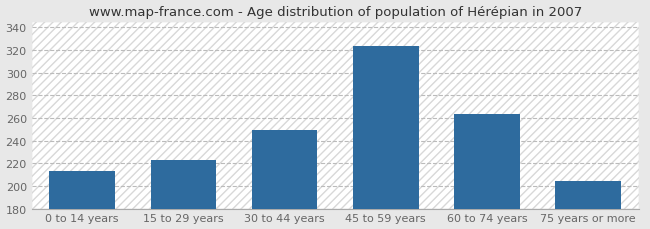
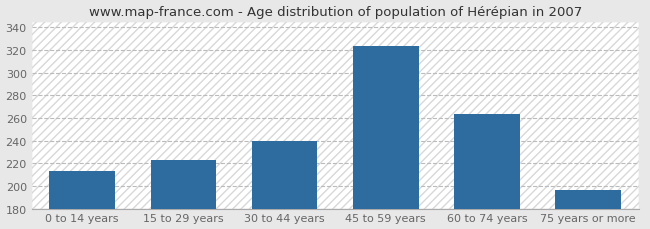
30 to 44 years: 249 -> 240
75 years or more: 204 -> 196
